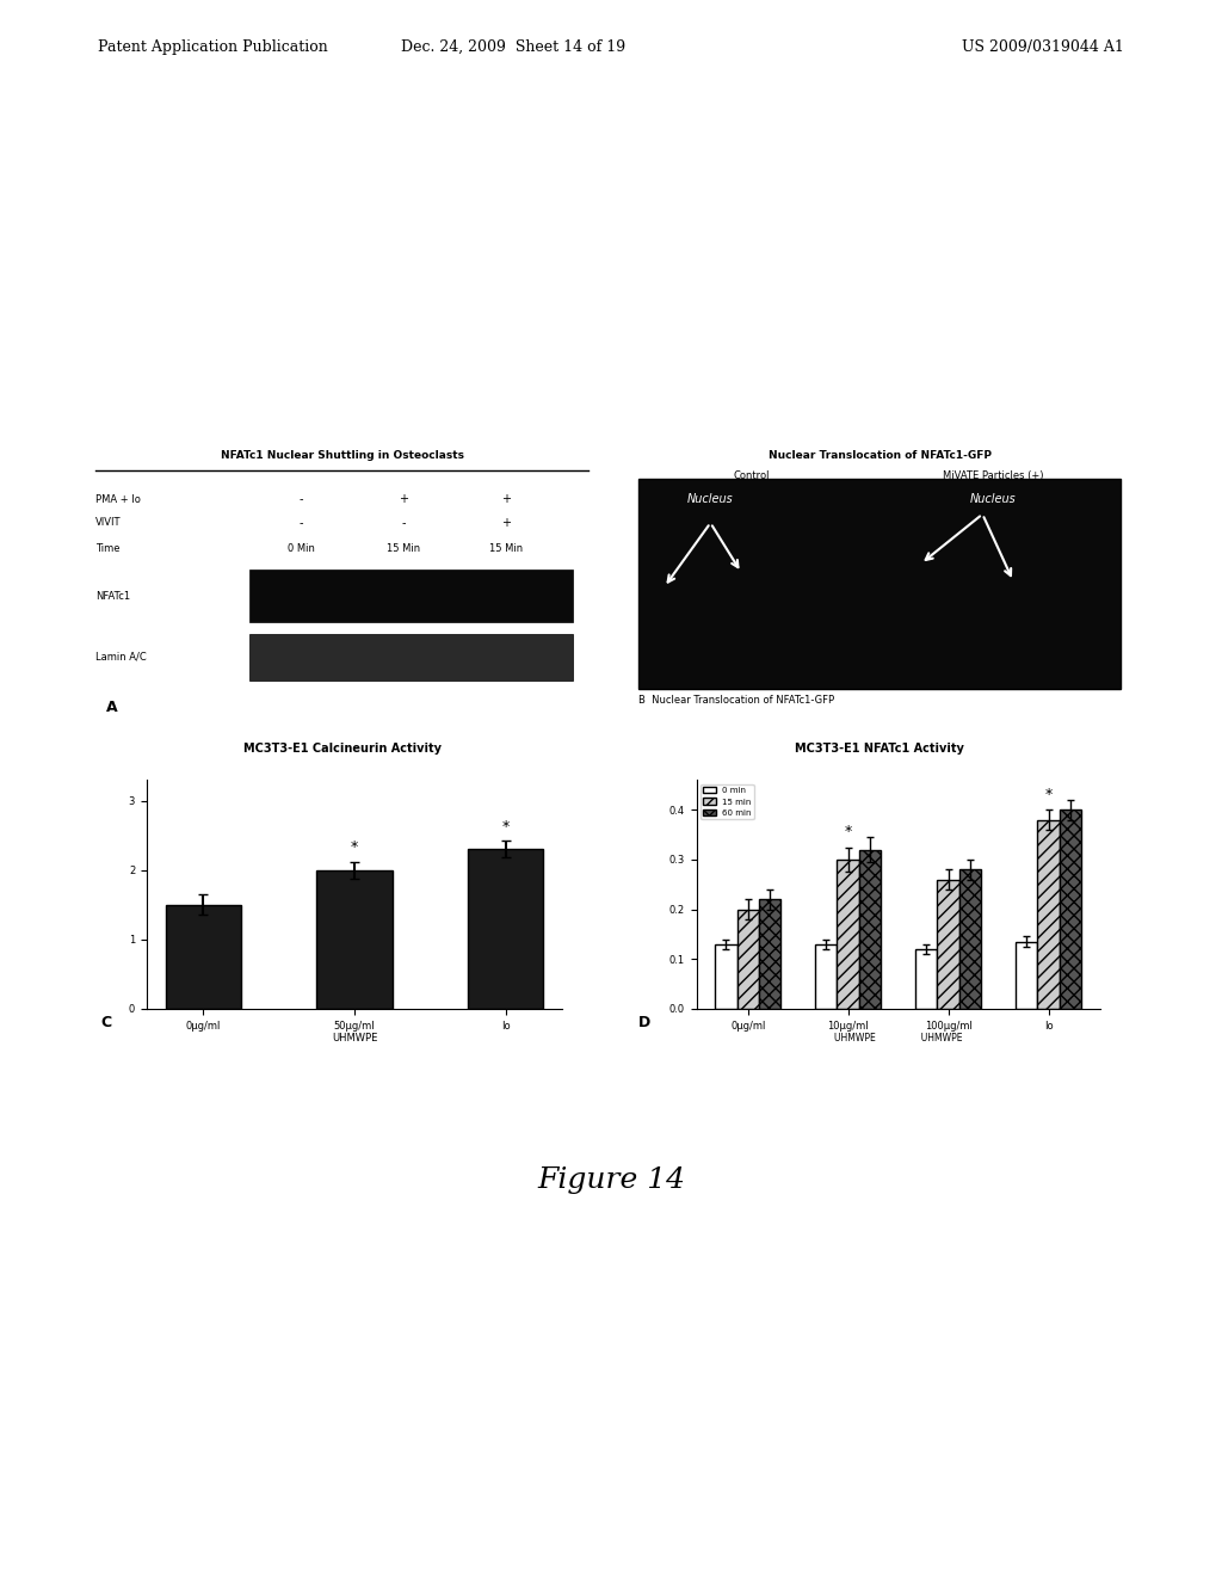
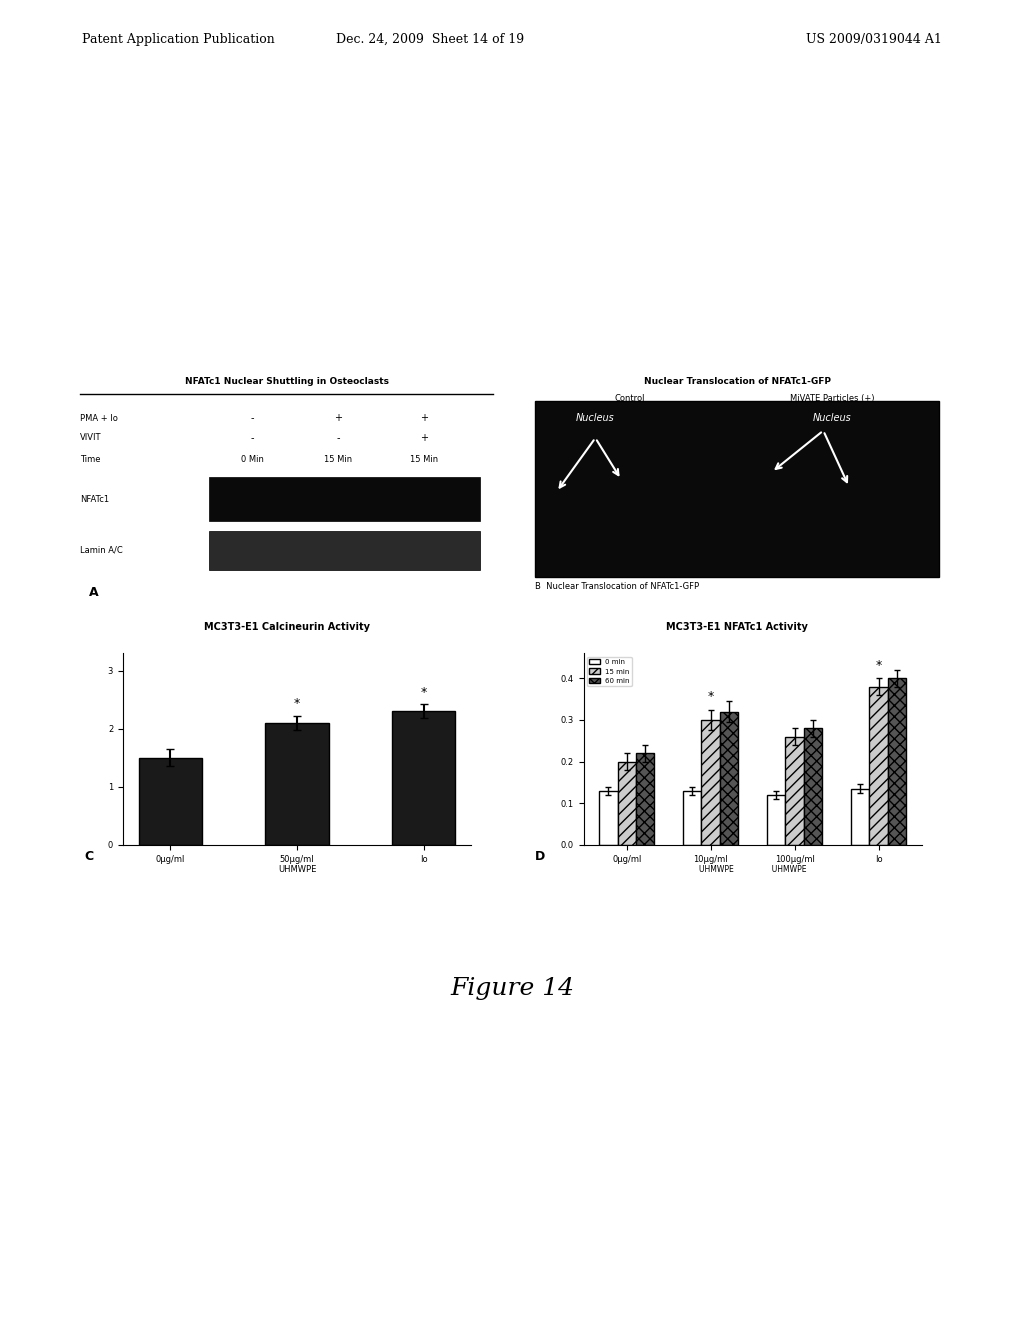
50μg/ml: 2.0 -> 2.1
